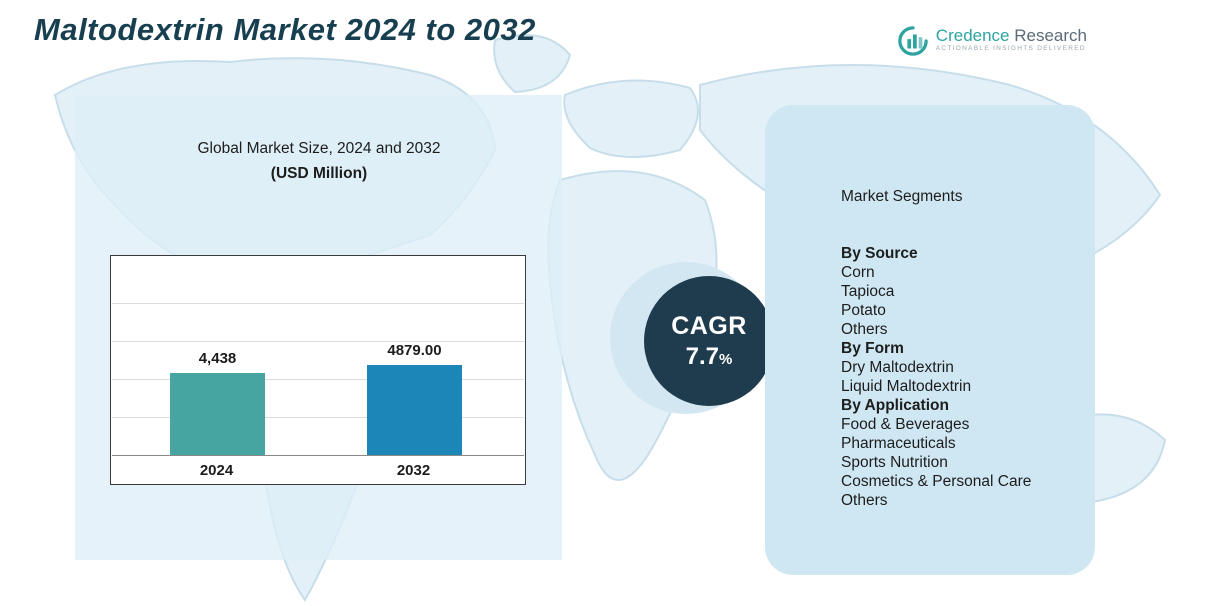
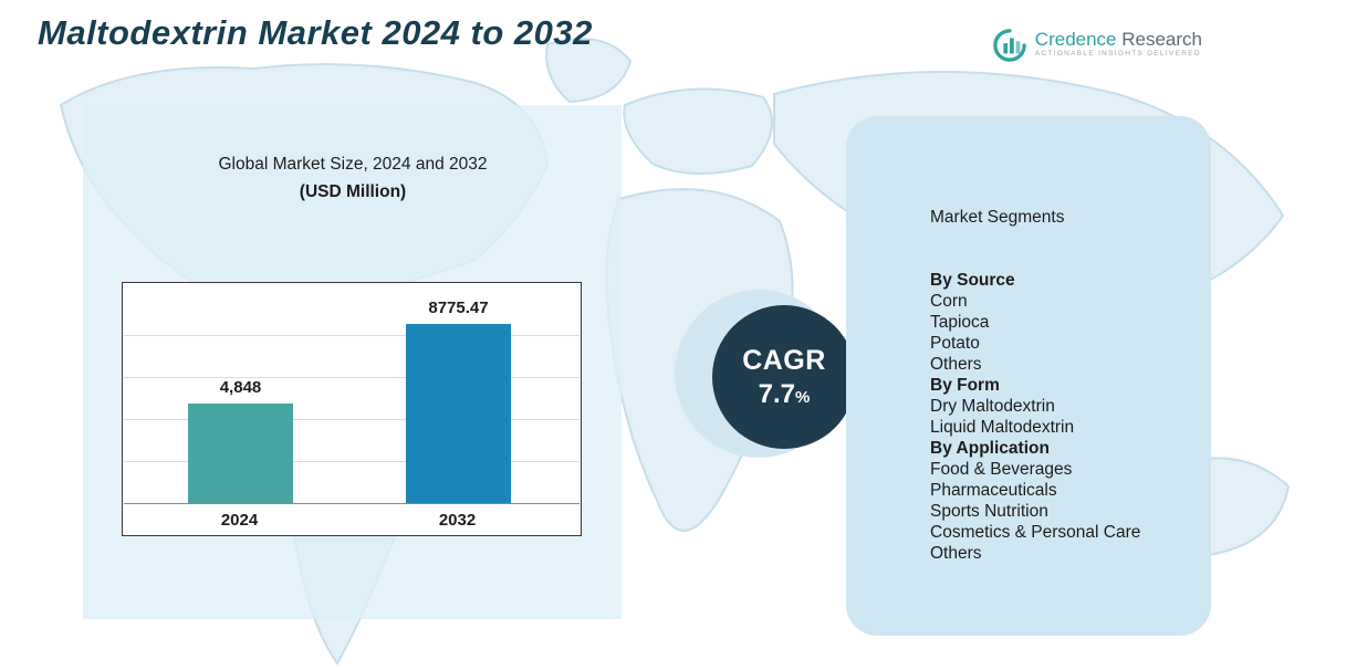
2024: 4,438 -> 4,848
2032: 4879.00 -> 8775.47
